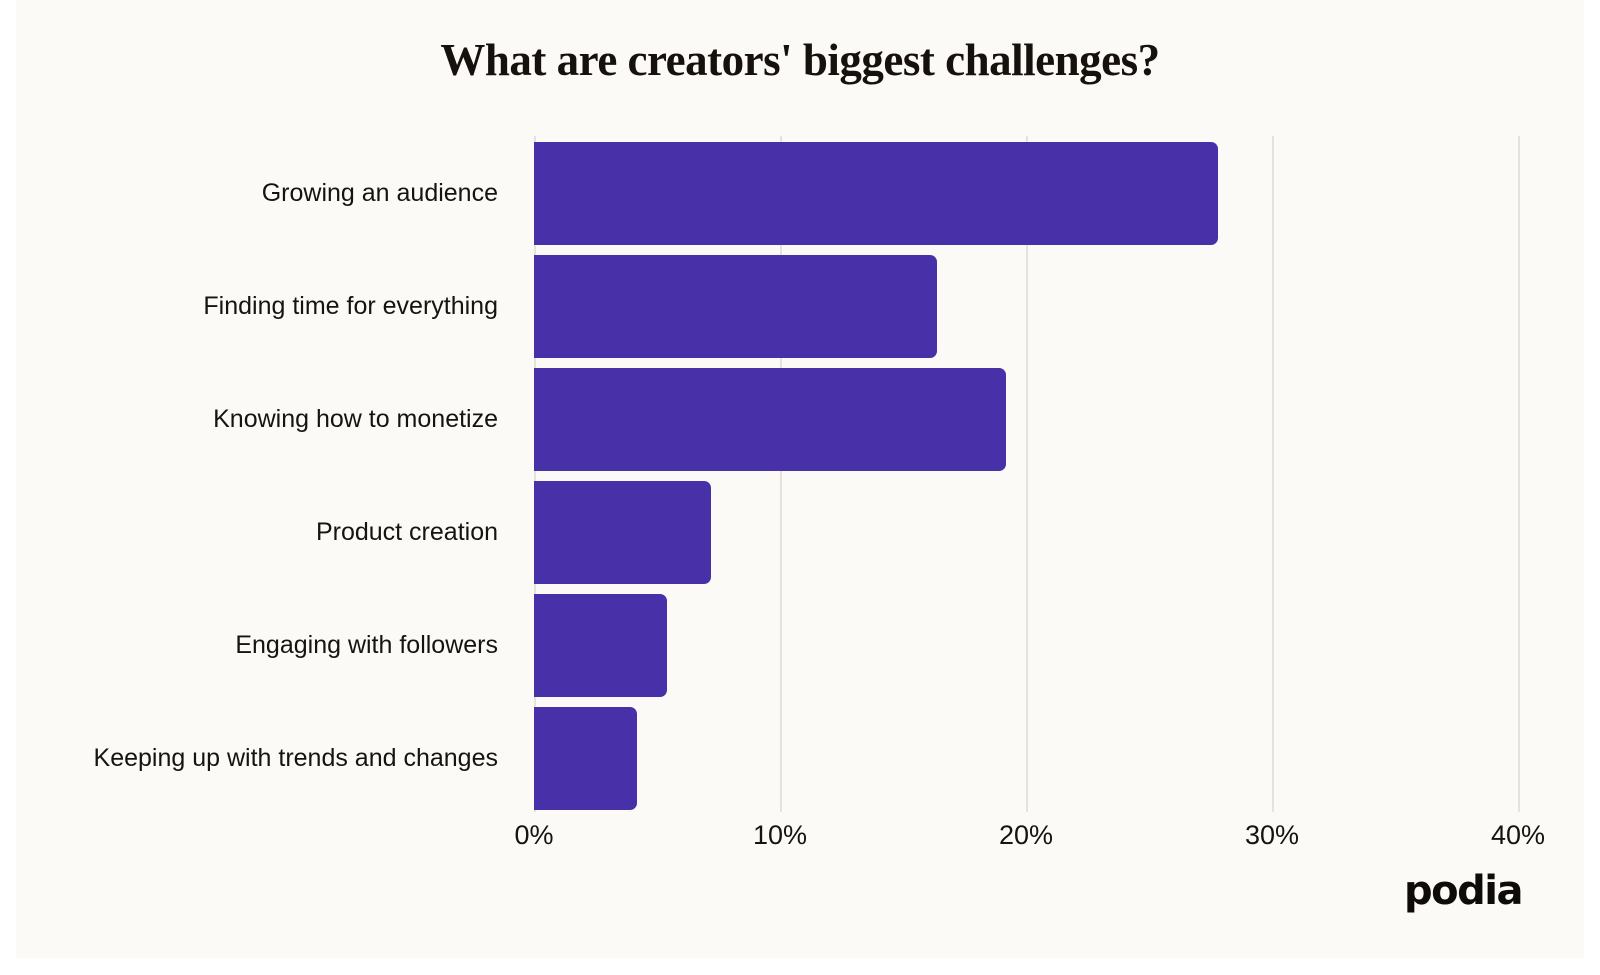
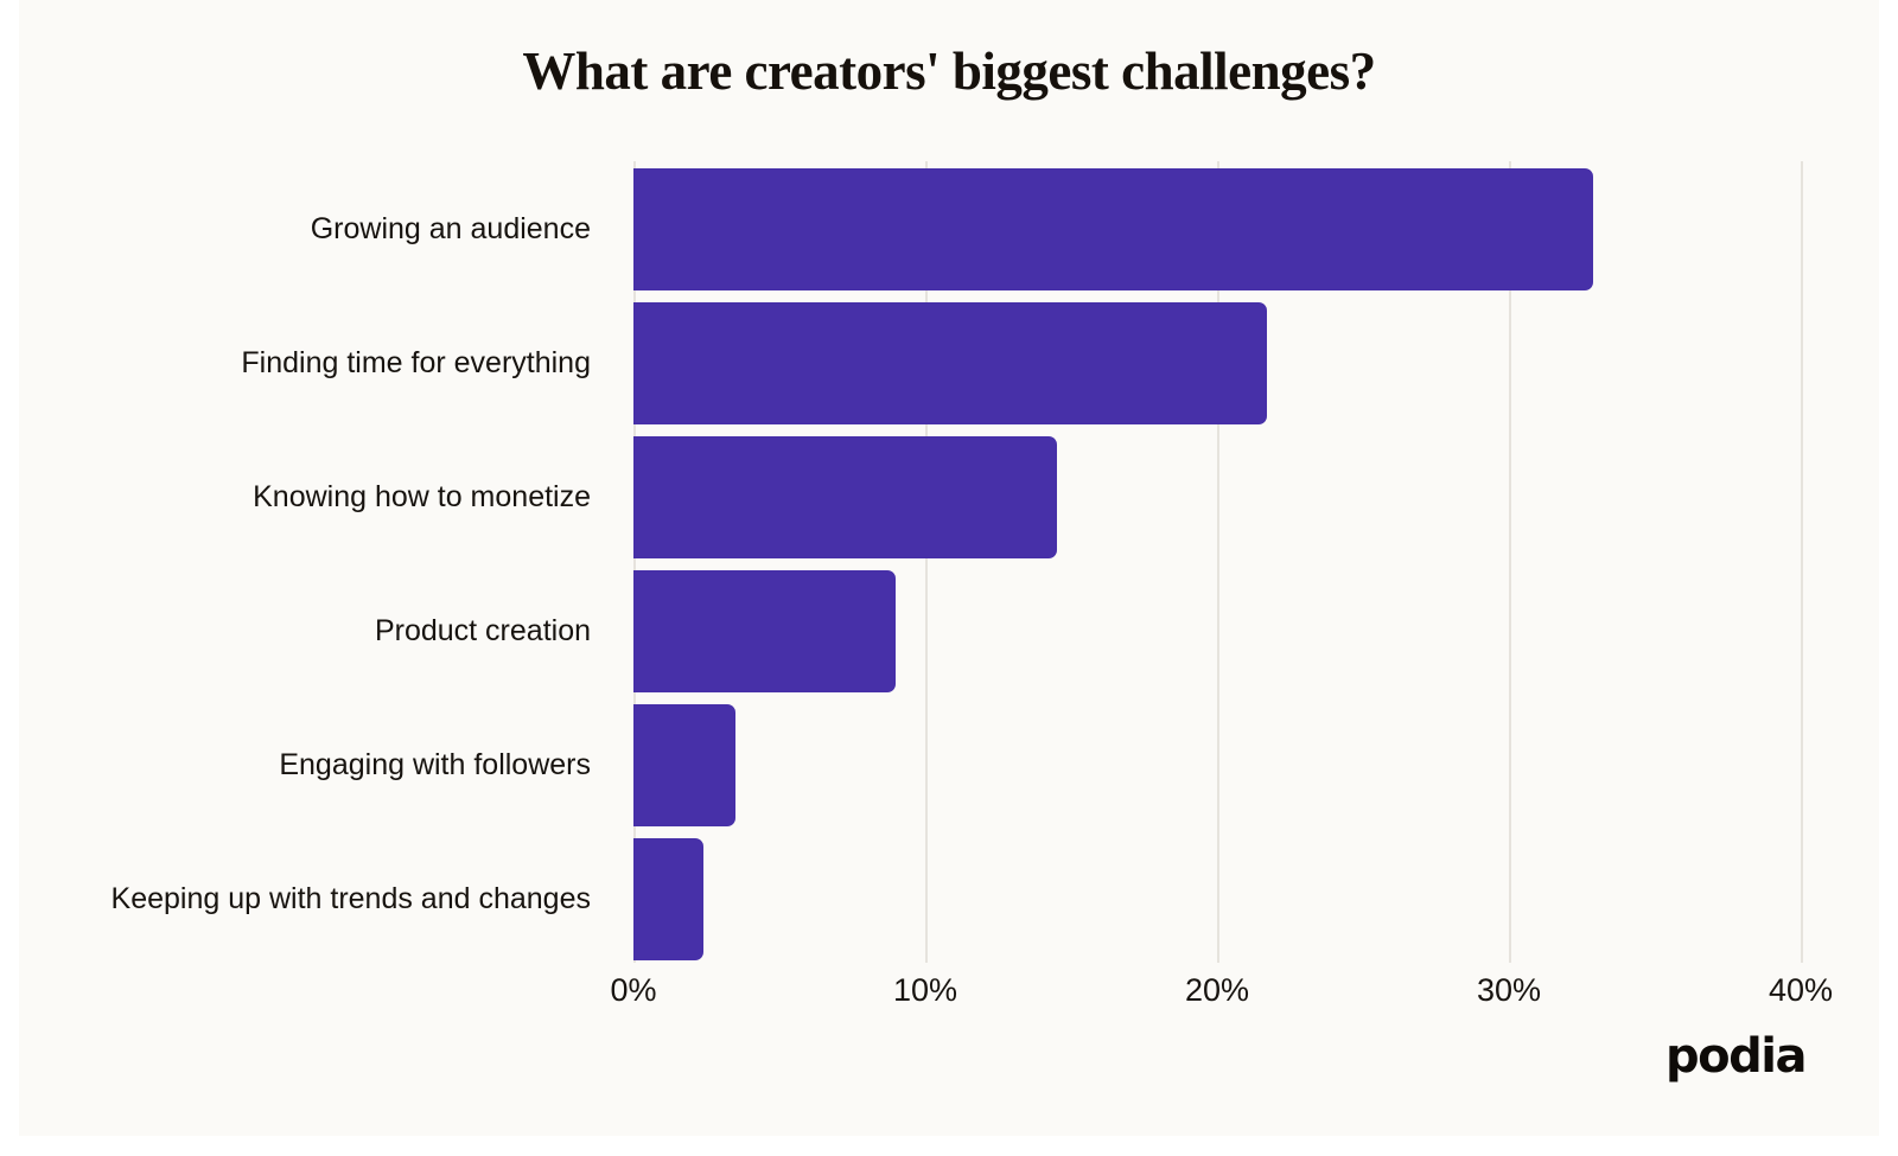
Growing an audience: 27.8% -> 32.9%
Finding time for everything: 16.4% -> 21.7%
Knowing how to monetize: 19.2% -> 14.5%
Product creation: 7.2% -> 9.0%
Engaging with followers: 5.4% -> 3.5%
Keeping up with trends and changes: 4.2% -> 2.4%
